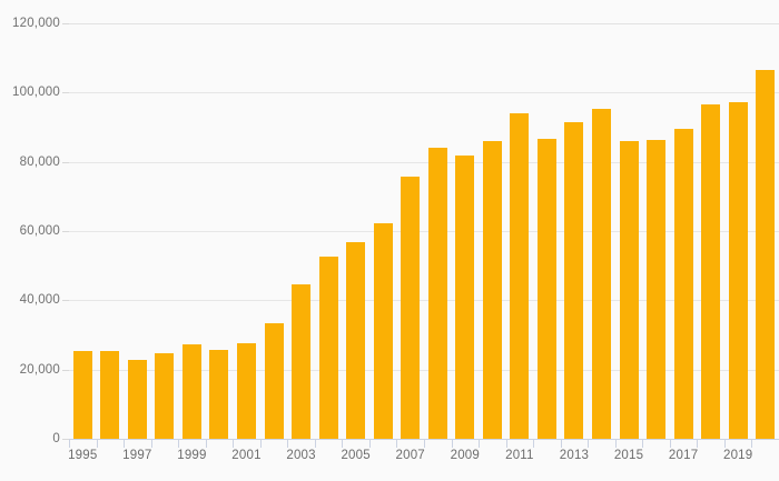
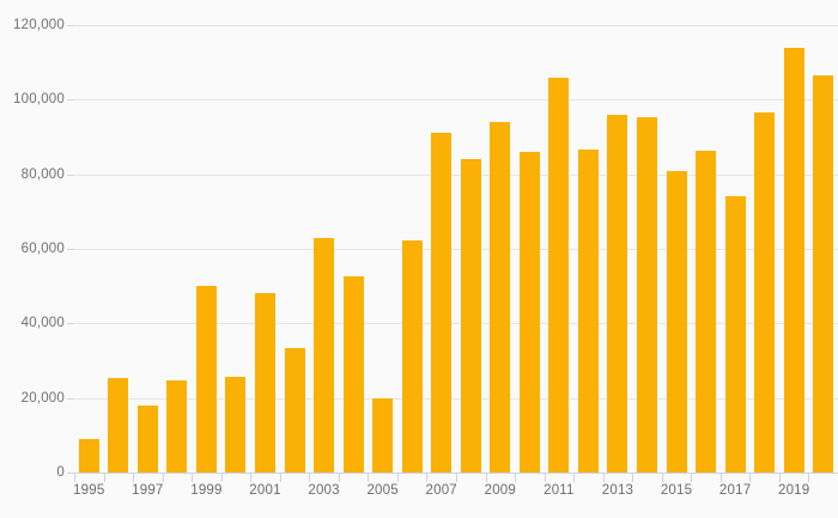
1995: 25000 -> 9000
1997: 23000 -> 18000
1999: 27000 -> 50000
2001: 28000 -> 48000
2003: 45000 -> 63000
2005: 57000 -> 20000
2007: 76000 -> 91000
2009: 82000 -> 94000
2011: 94000 -> 106000
2013: 92000 -> 96000
2015: 86000 -> 81000
2017: 90000 -> 74000
2019: 97000 -> 114000
